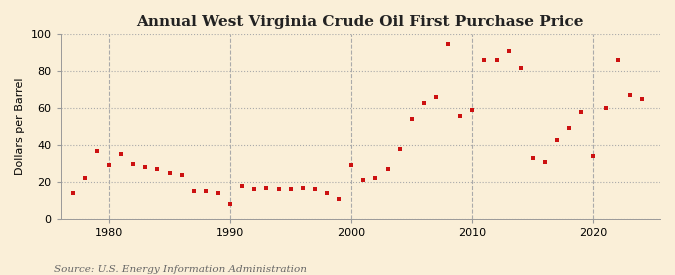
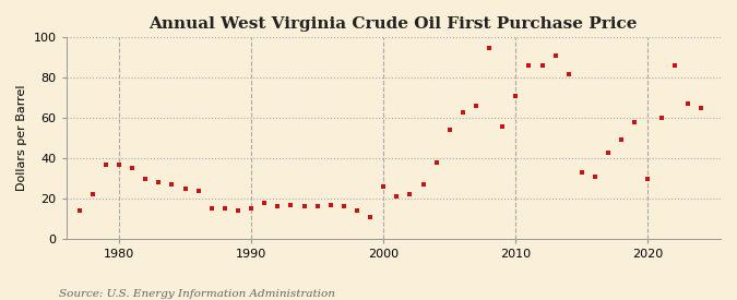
1980: 29 -> 37
1990: 8 -> 15
2000: 29 -> 26
2010: 59 -> 71
2020: 34 -> 30
